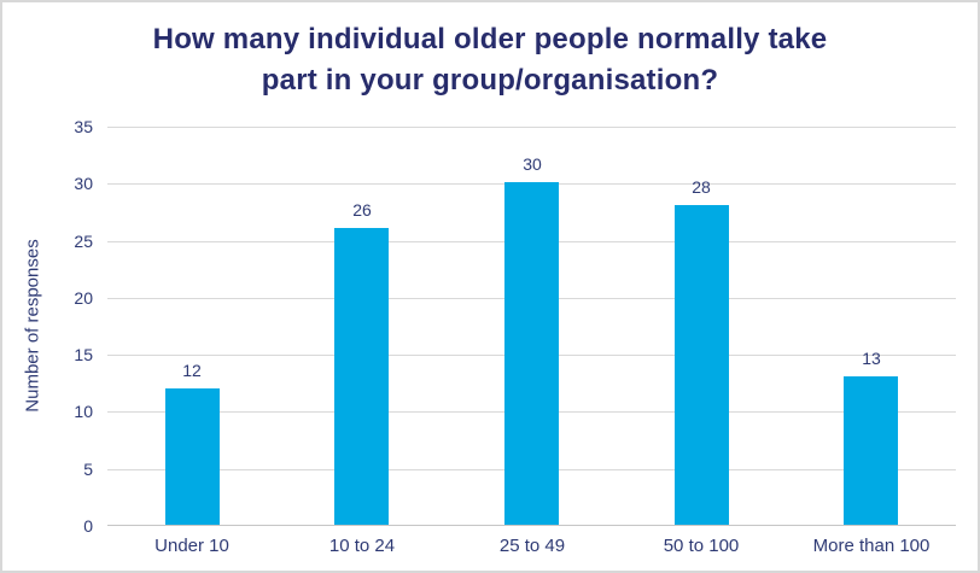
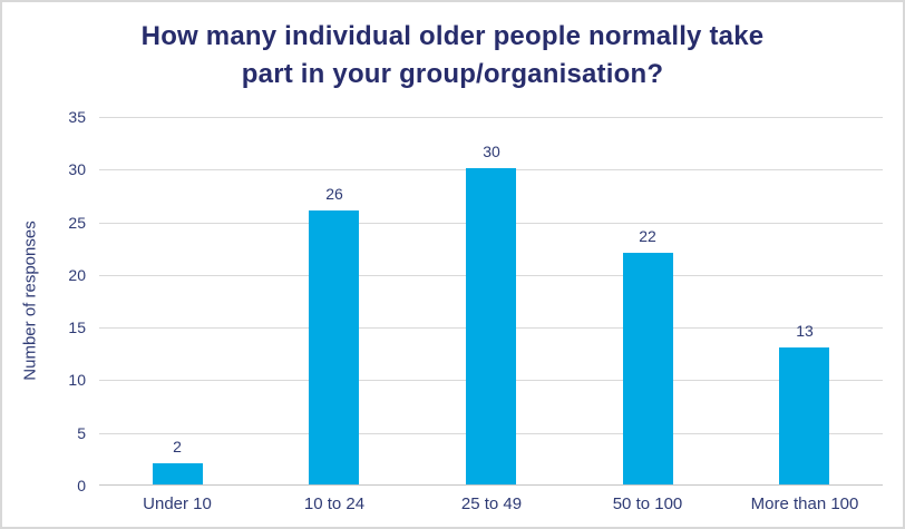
Under 10: 12 -> 2
50 to 100: 28 -> 22
